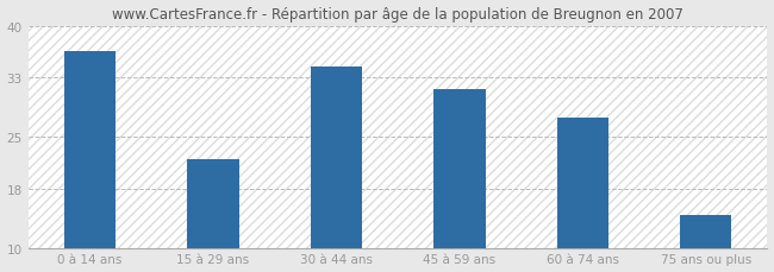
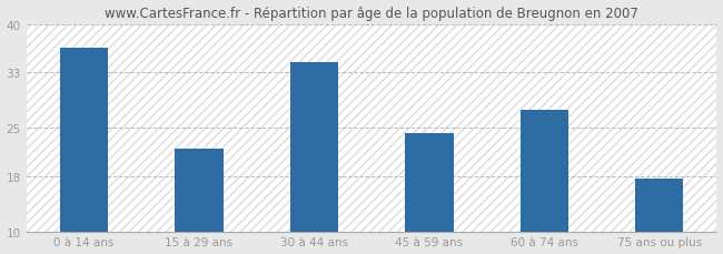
45 à 59 ans: 31.5 -> 24.2
75 ans ou plus: 14.5 -> 17.6
